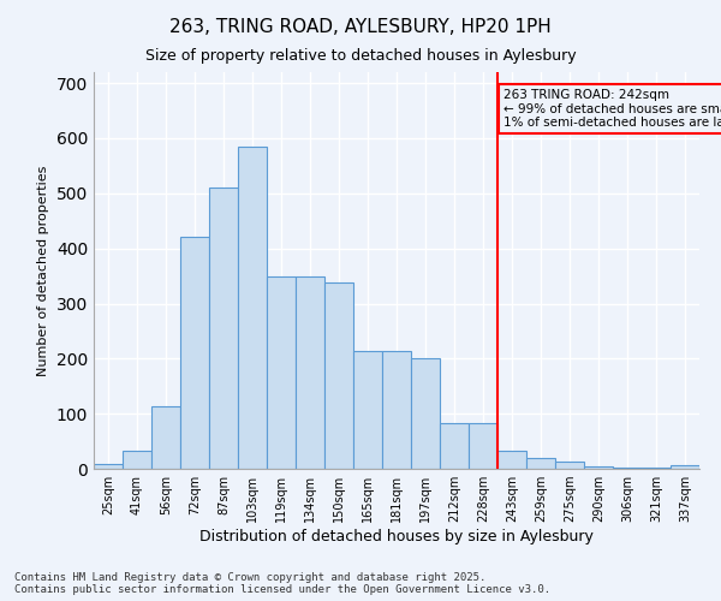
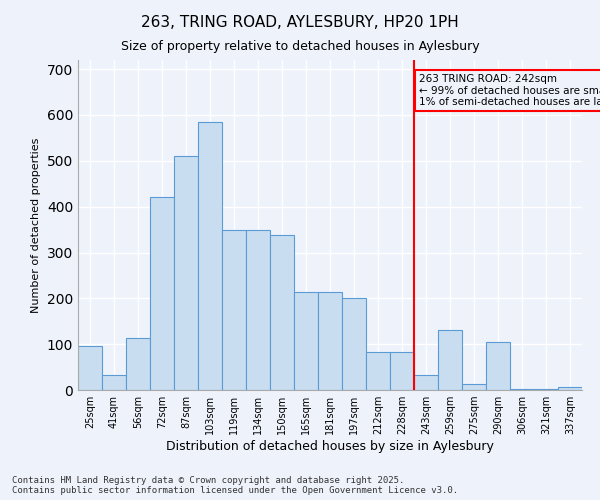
25sqm: 8 -> 95
259sqm: 20 -> 130
290sqm: 5 -> 105
